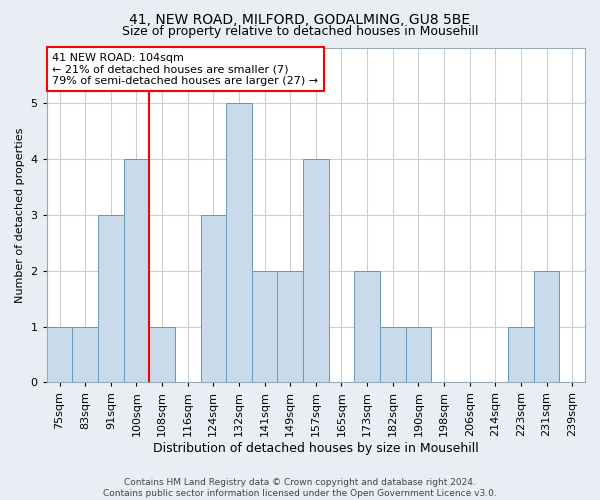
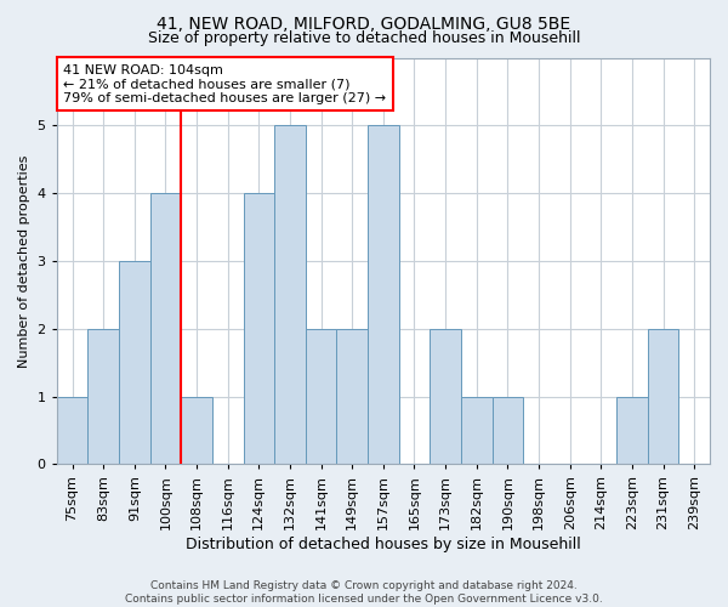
83sqm: 1 -> 2
124sqm: 3 -> 4
157sqm: 4 -> 5
